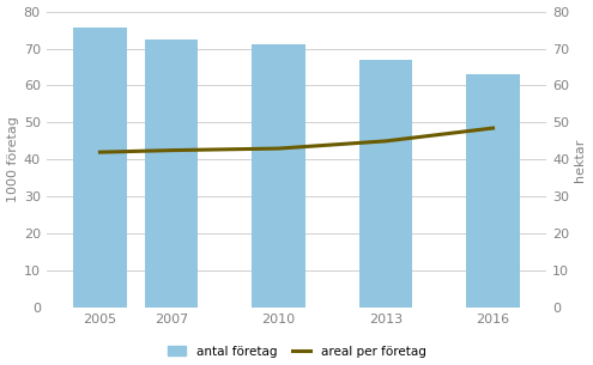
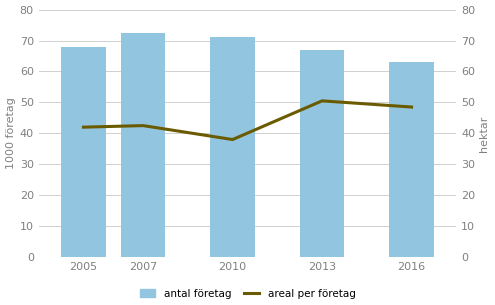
antal företag/2005: 75.5 -> 68.0
areal per företag/2010: 43.0 -> 38.0
areal per företag/2013: 45.0 -> 50.5
